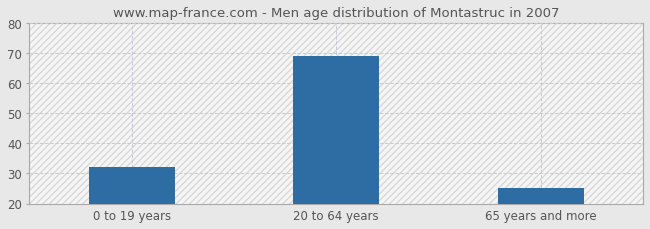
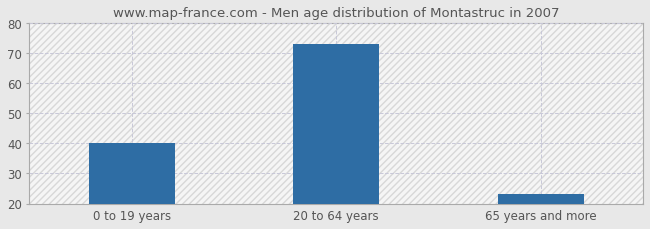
0 to 19 years: 32 -> 40
20 to 64 years: 69 -> 73
65 years and more: 25 -> 23
